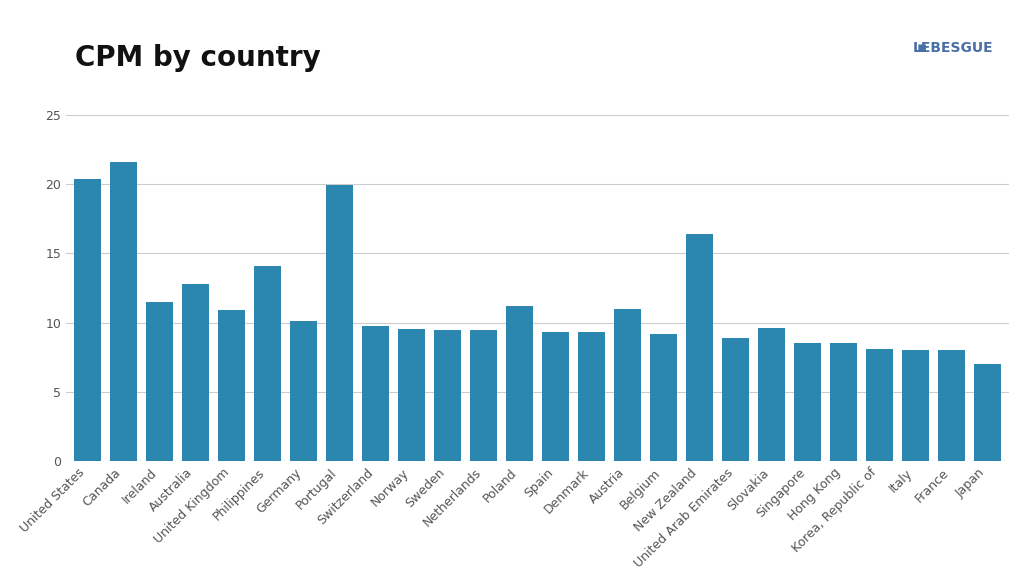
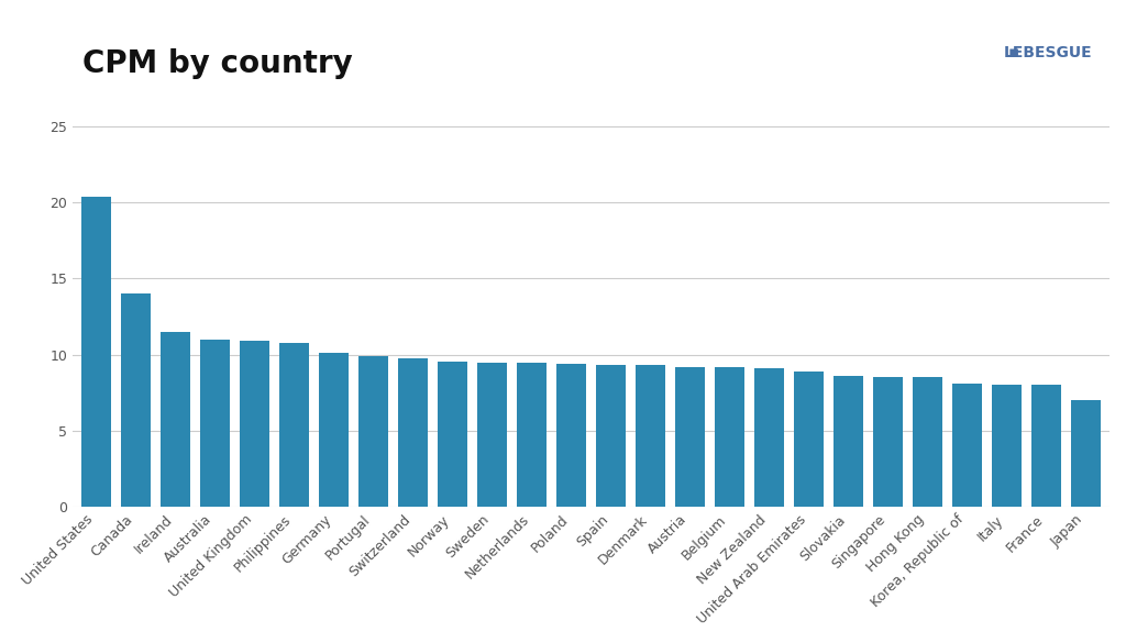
Canada: 21.6 -> 14.0
Australia: 12.8 -> 11.0
Philippines: 14.1 -> 10.8
Portugal: 19.9 -> 9.9
Poland: 11.2 -> 9.4
Austria: 11.0 -> 9.2
New Zealand: 16.4 -> 9.1
Slovakia: 9.6 -> 8.6
